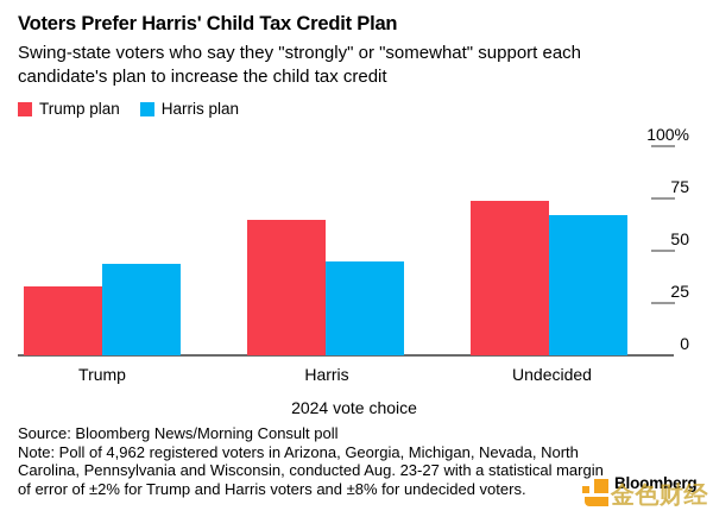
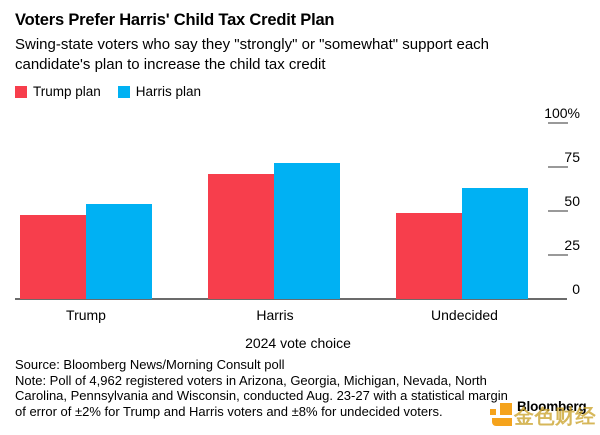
Trump plan/Trump: 33% -> 48%
Harris plan/Trump: 44% -> 54%
Trump plan/Harris: 65% -> 71%
Harris plan/Harris: 45% -> 77%
Trump plan/Undecided: 74% -> 49%
Harris plan/Undecided: 67% -> 63%
